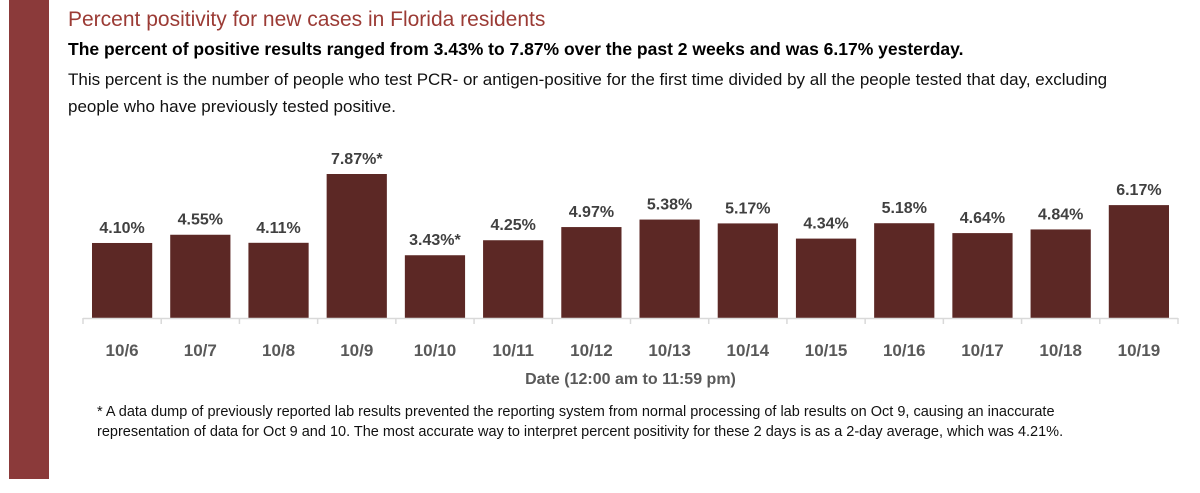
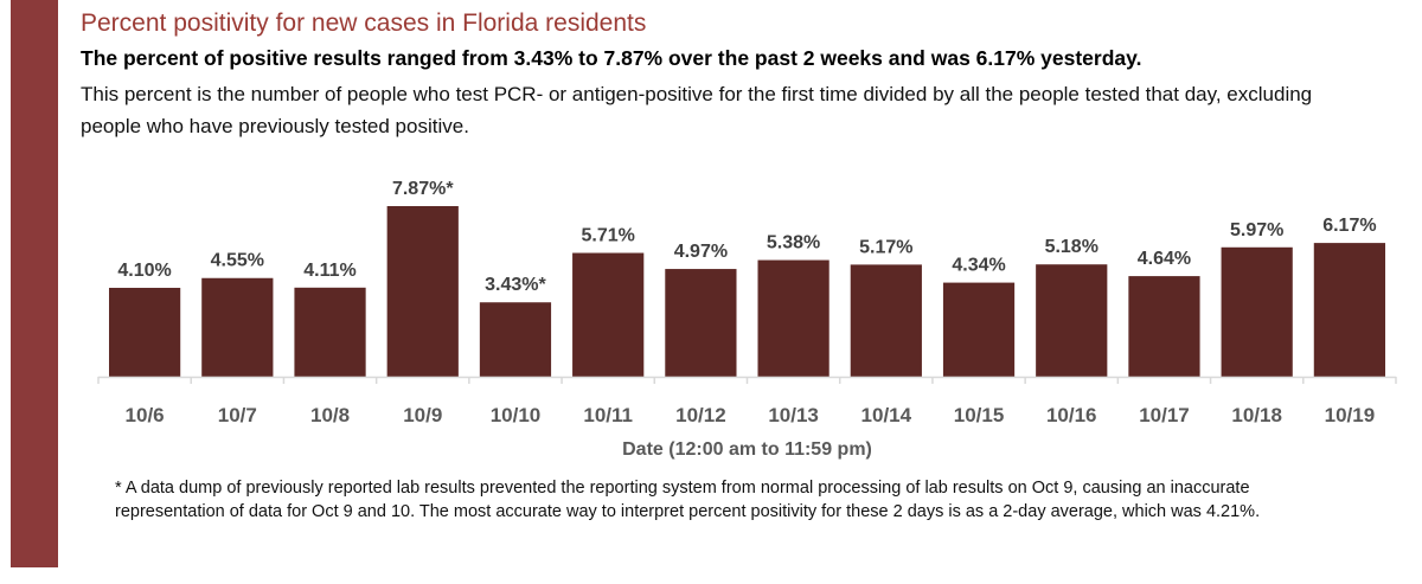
10/11: 4.25% -> 5.71%
10/18: 4.84% -> 5.97%
